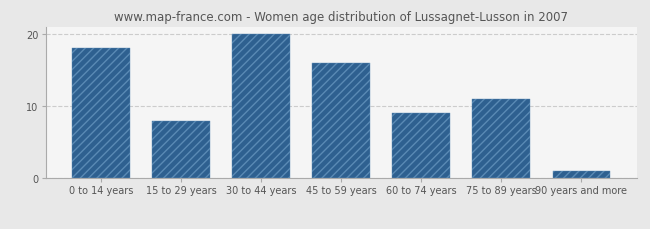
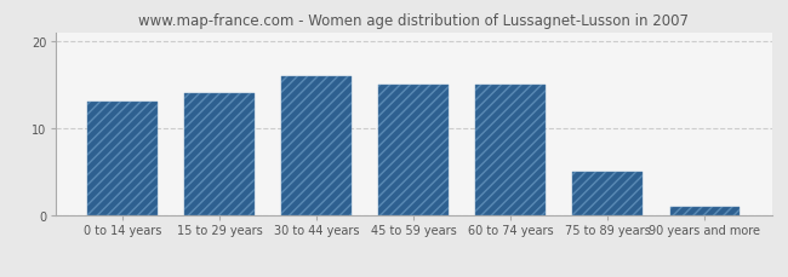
0 to 14 years: 18 -> 13
15 to 29 years: 8 -> 14
30 to 44 years: 20 -> 16
45 to 59 years: 16 -> 15
60 to 74 years: 9 -> 15
75 to 89 years: 11 -> 5
